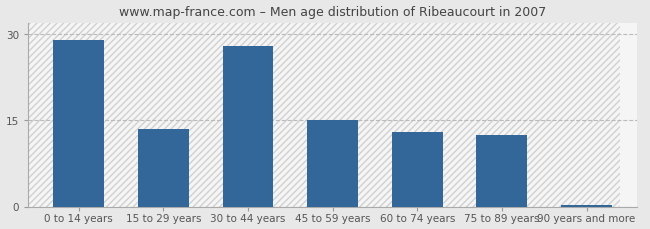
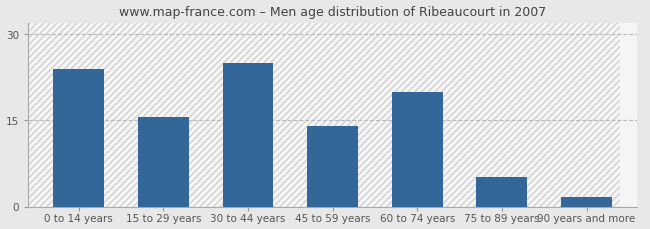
0 to 14 years: 29.0 -> 24.0
15 to 29 years: 13.5 -> 15.6
30 to 44 years: 28.0 -> 25.0
45 to 59 years: 15.0 -> 14.0
60 to 74 years: 13.0 -> 20.0
75 to 89 years: 12.5 -> 5.2
90 years and more: 0.3 -> 1.6
